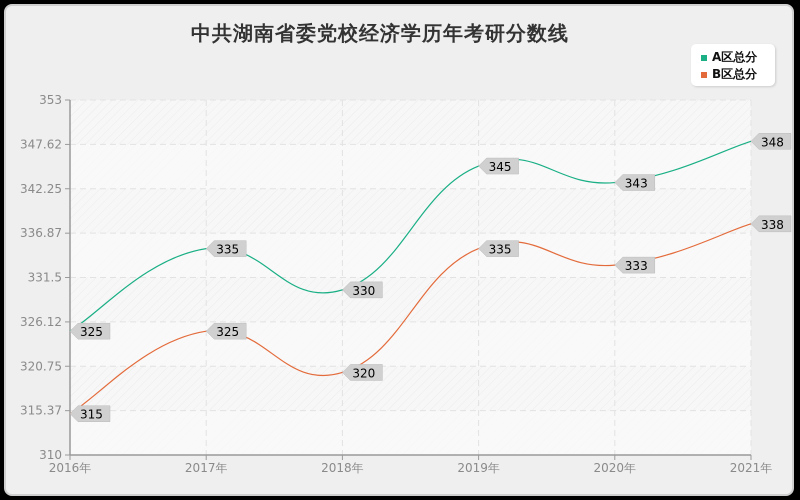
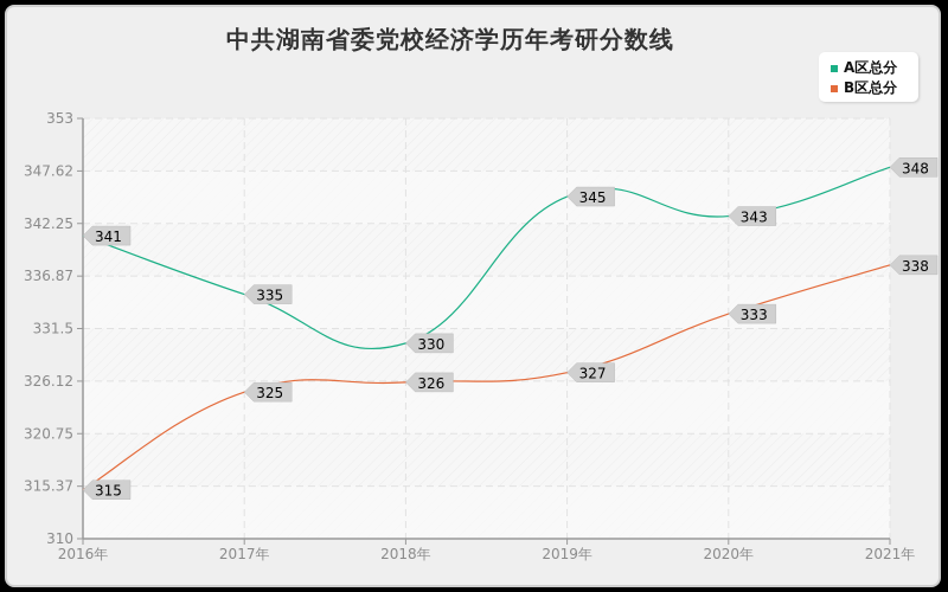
A区总分/2016年: 325 -> 341
B区总分/2018年: 320 -> 326
B区总分/2019年: 335 -> 327
